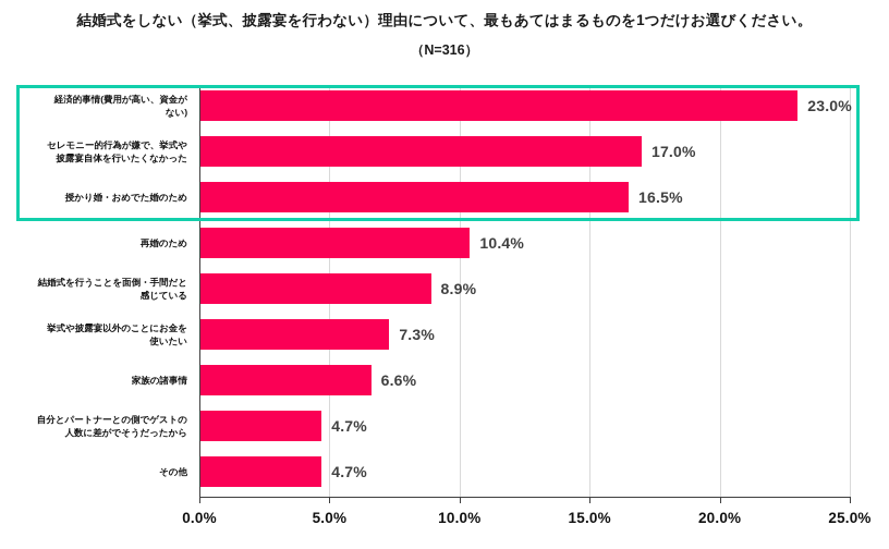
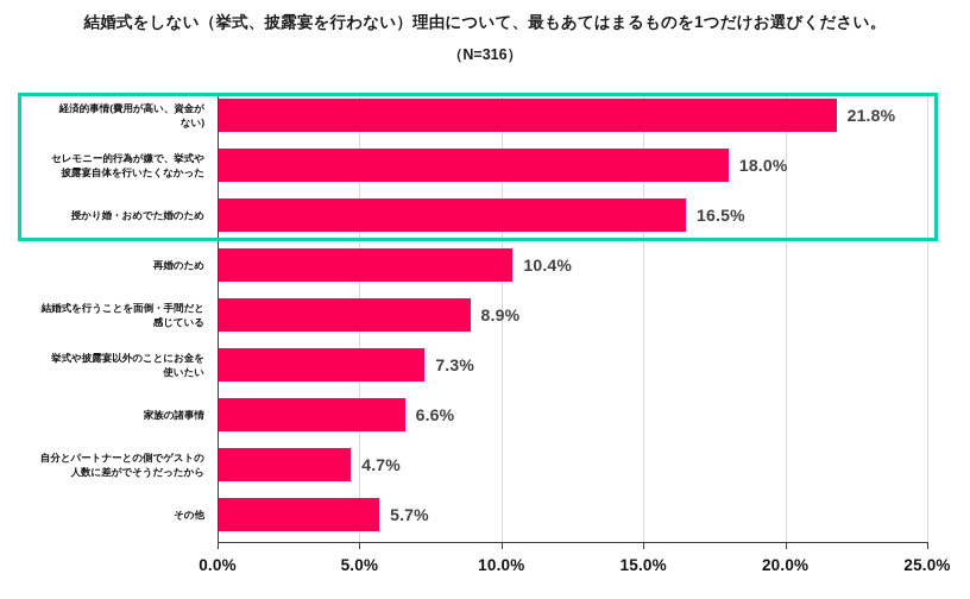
経済的事情(費用が高い、資金が ない): 23.0% -> 21.8%
セレモニー的行為が嫌で、挙式や 披露宴自体を行いたくなかった: 17.0% -> 18.0%
その他: 4.7% -> 5.7%
